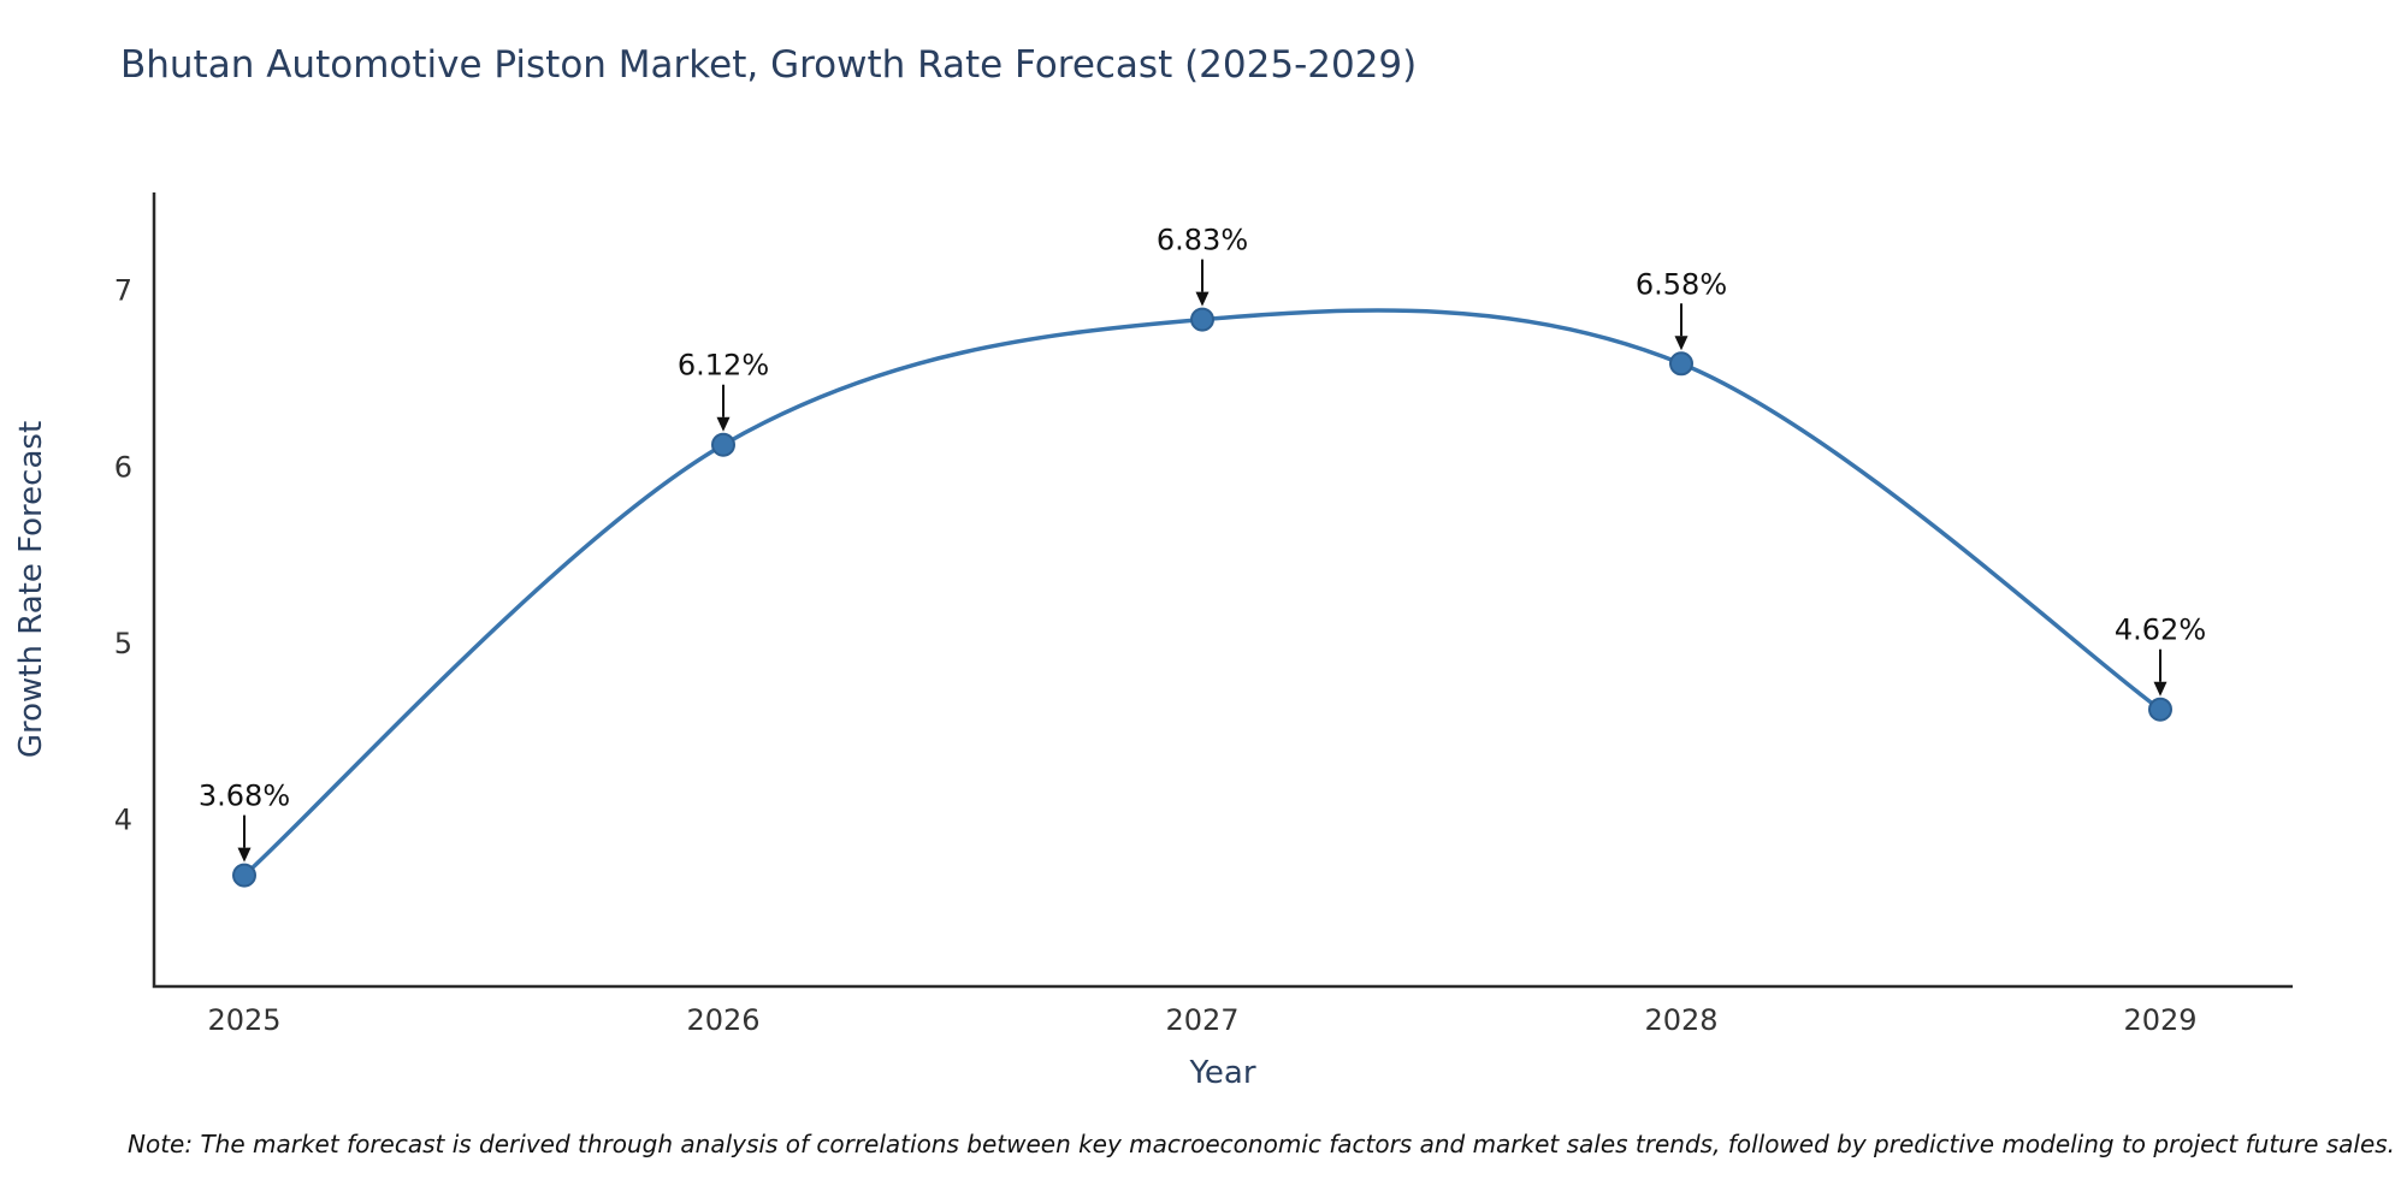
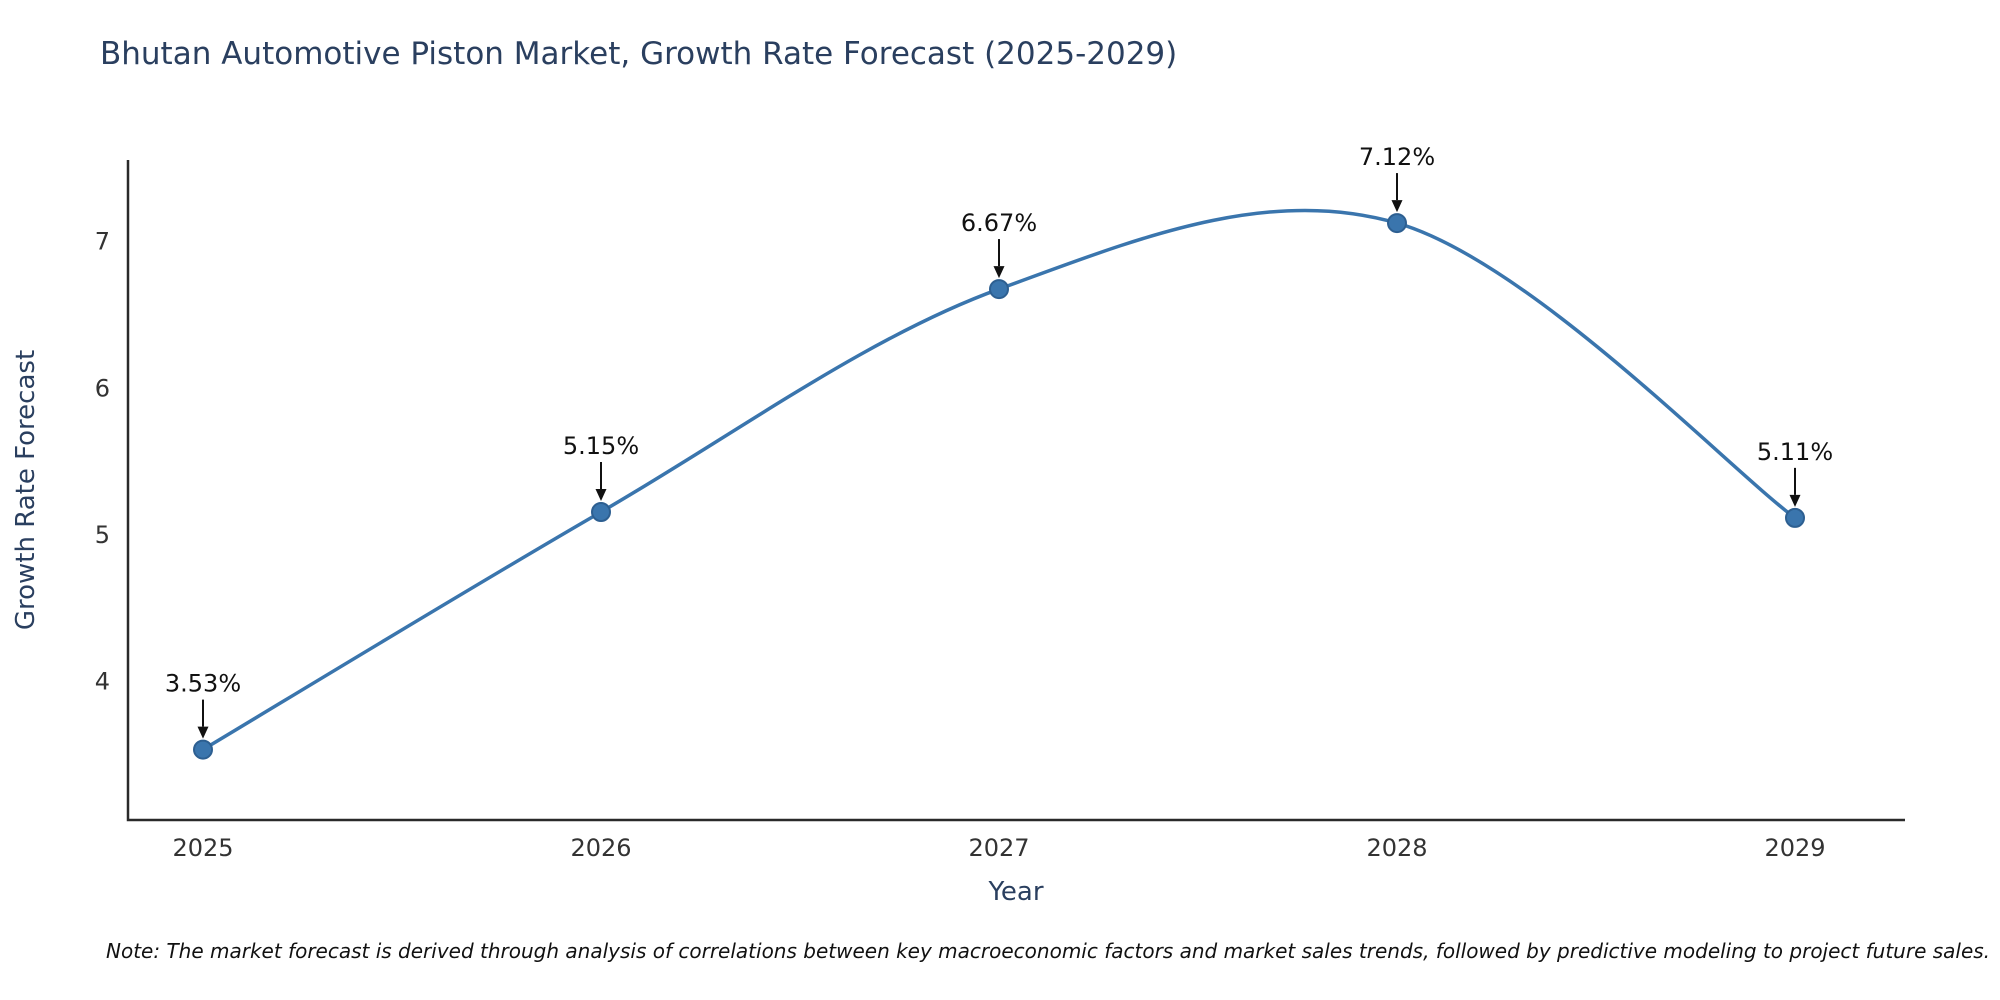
2025: 3.68% -> 3.53%
2026: 6.12% -> 5.15%
2027: 6.83% -> 6.67%
2028: 6.58% -> 7.12%
2029: 4.62% -> 5.11%
